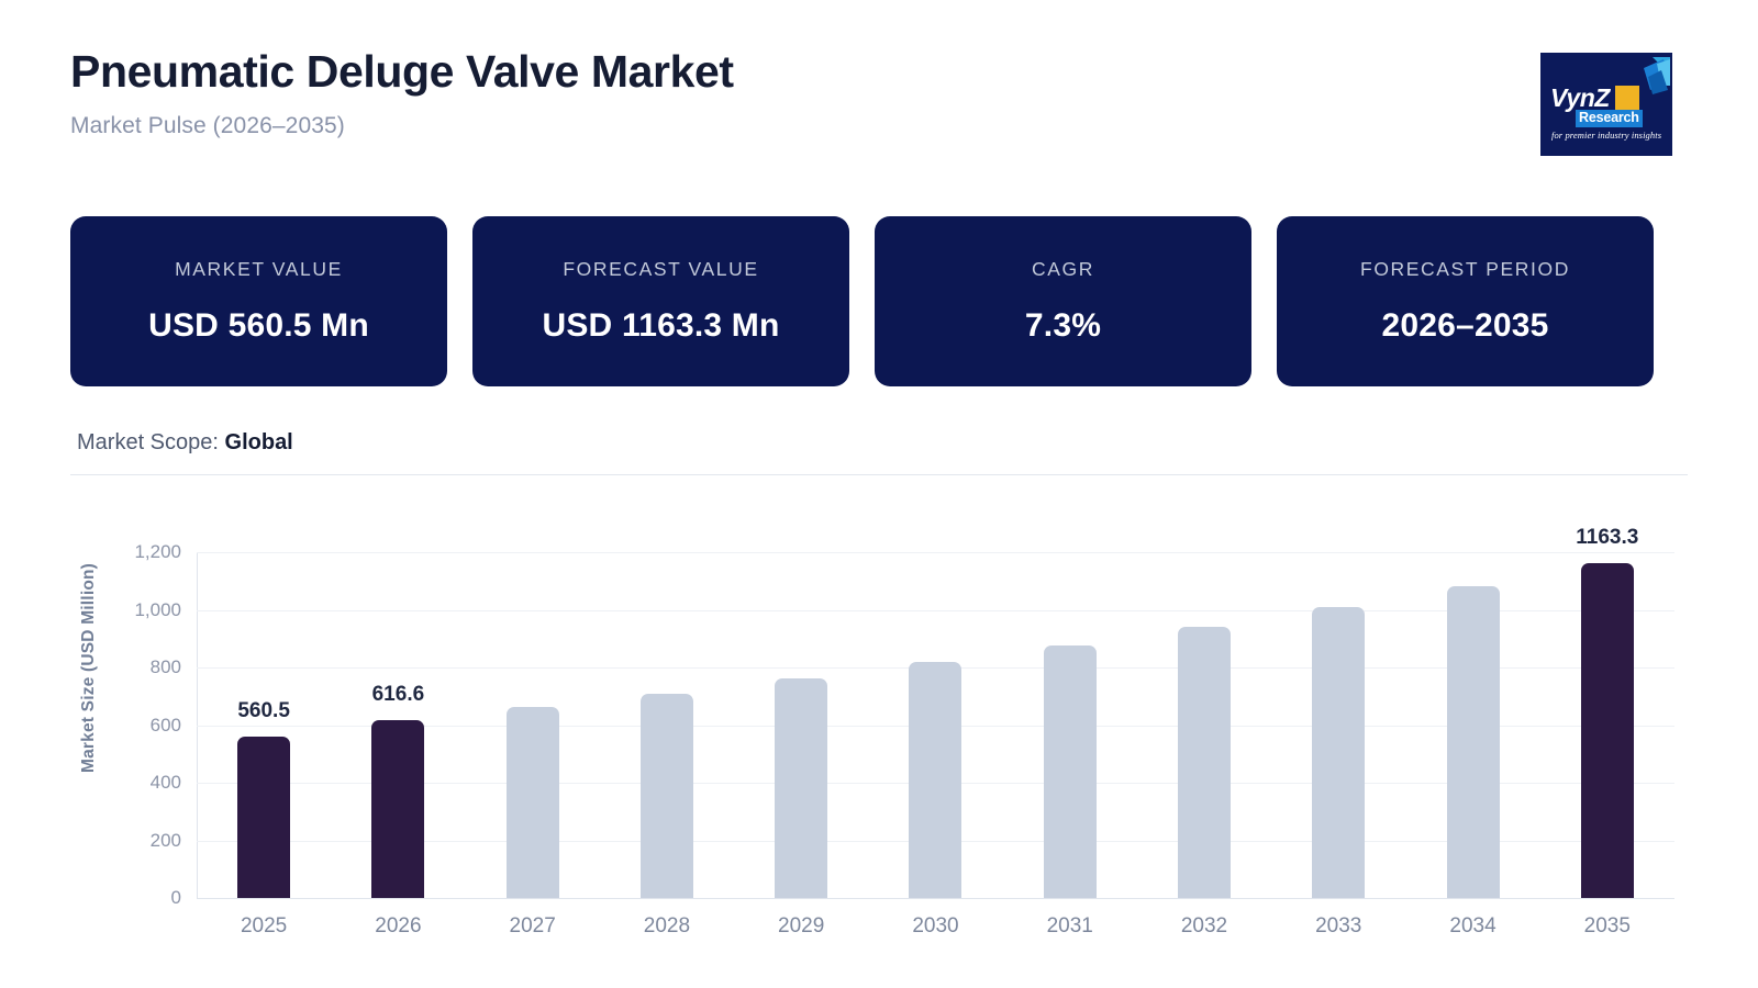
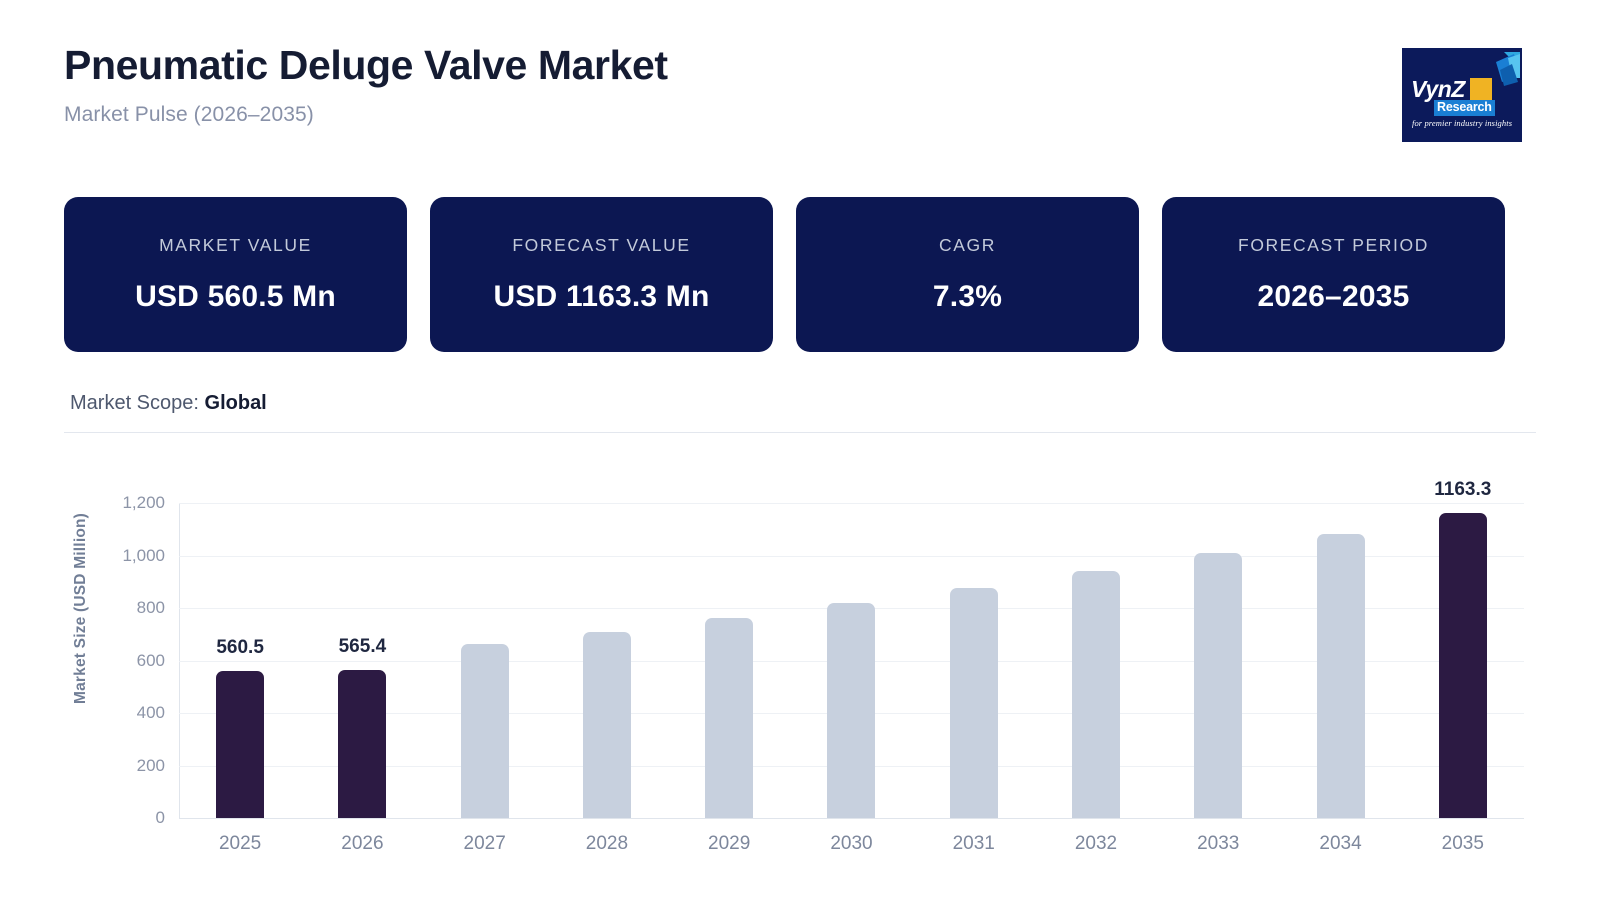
2026: 616.6 -> 565.4
